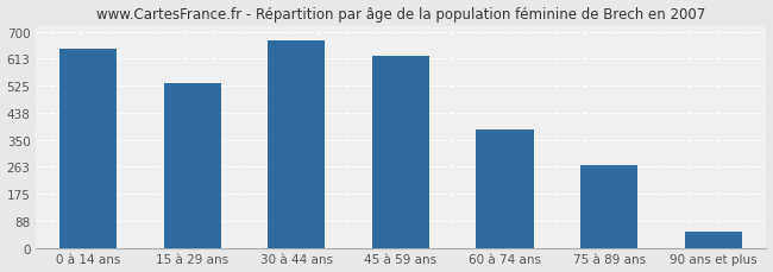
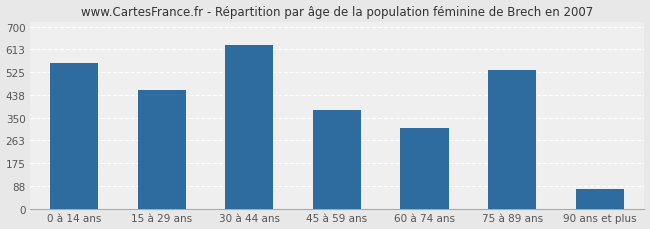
0 à 14 ans: 645 -> 560
15 à 29 ans: 535 -> 455
30 à 44 ans: 672 -> 630
45 à 59 ans: 621 -> 380
60 à 74 ans: 385 -> 310
75 à 89 ans: 268 -> 535
90 ans et plus: 52 -> 75
